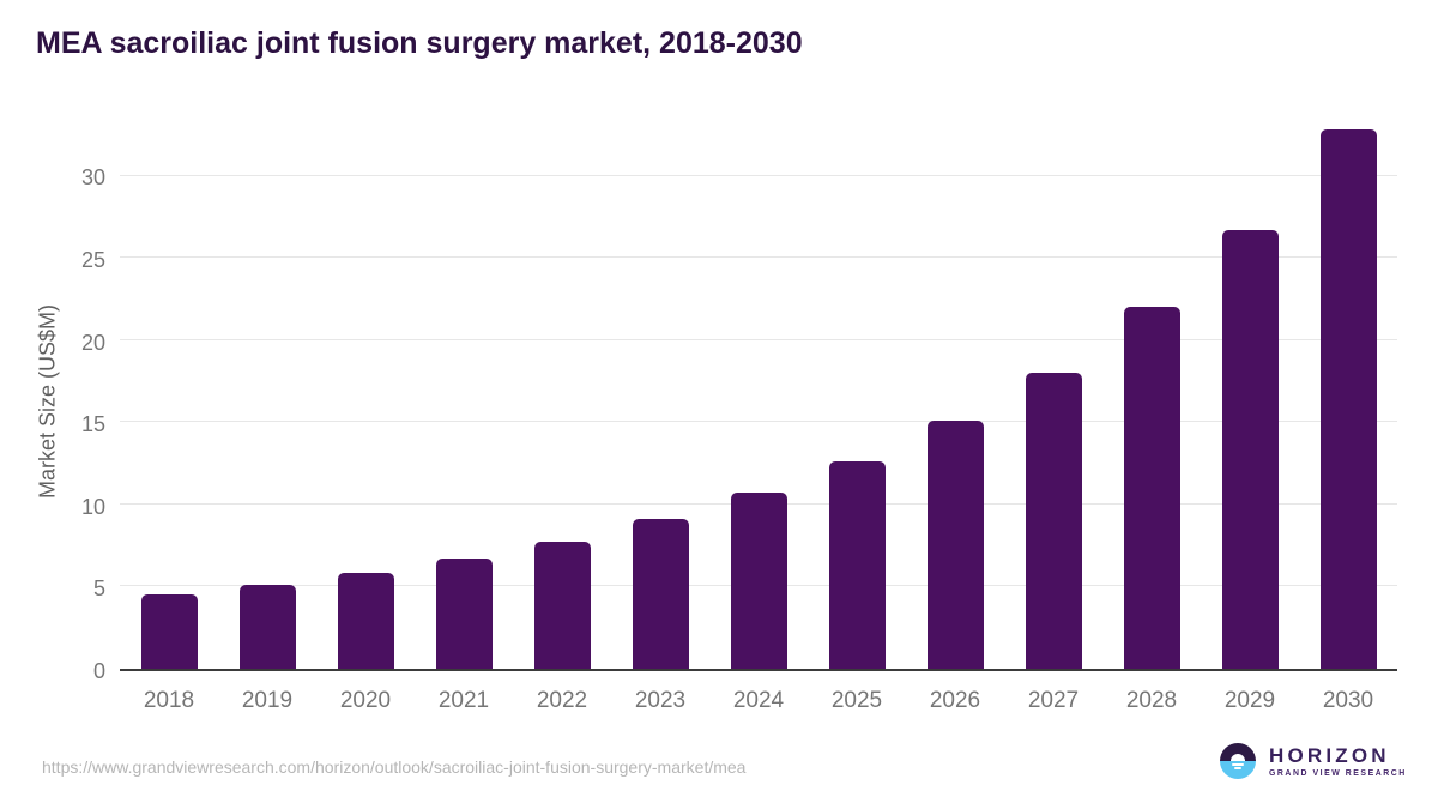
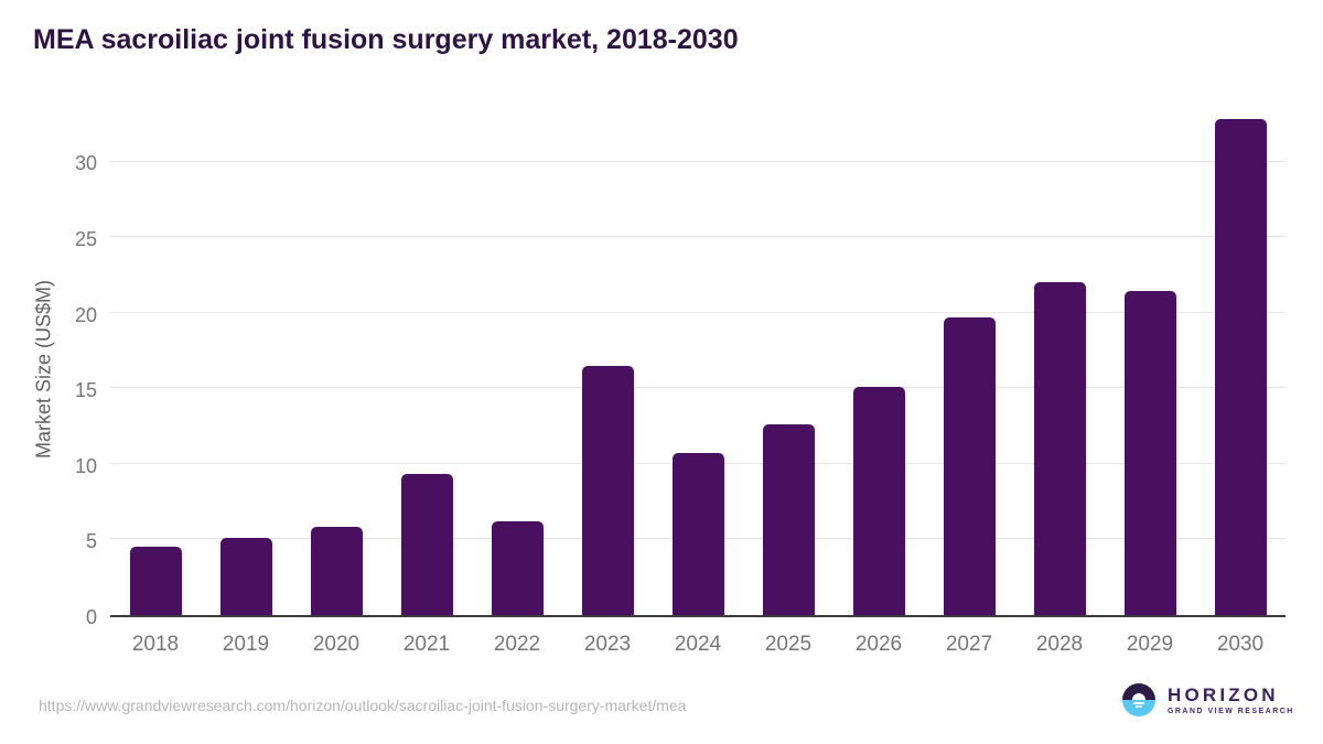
2021: 6.7 -> 9.3
2022: 7.7 -> 6.2
2023: 9.1 -> 16.5
2027: 18.0 -> 19.7
2029: 26.7 -> 21.4
